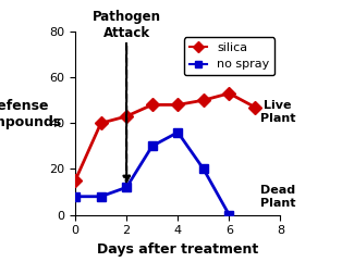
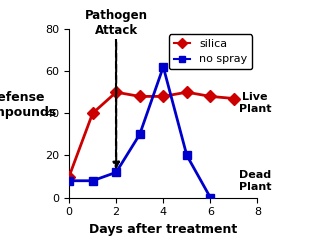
silica/0: 15 -> 10
silica/2: 43 -> 50
no spray/4: 36 -> 62
silica/6: 53 -> 48
